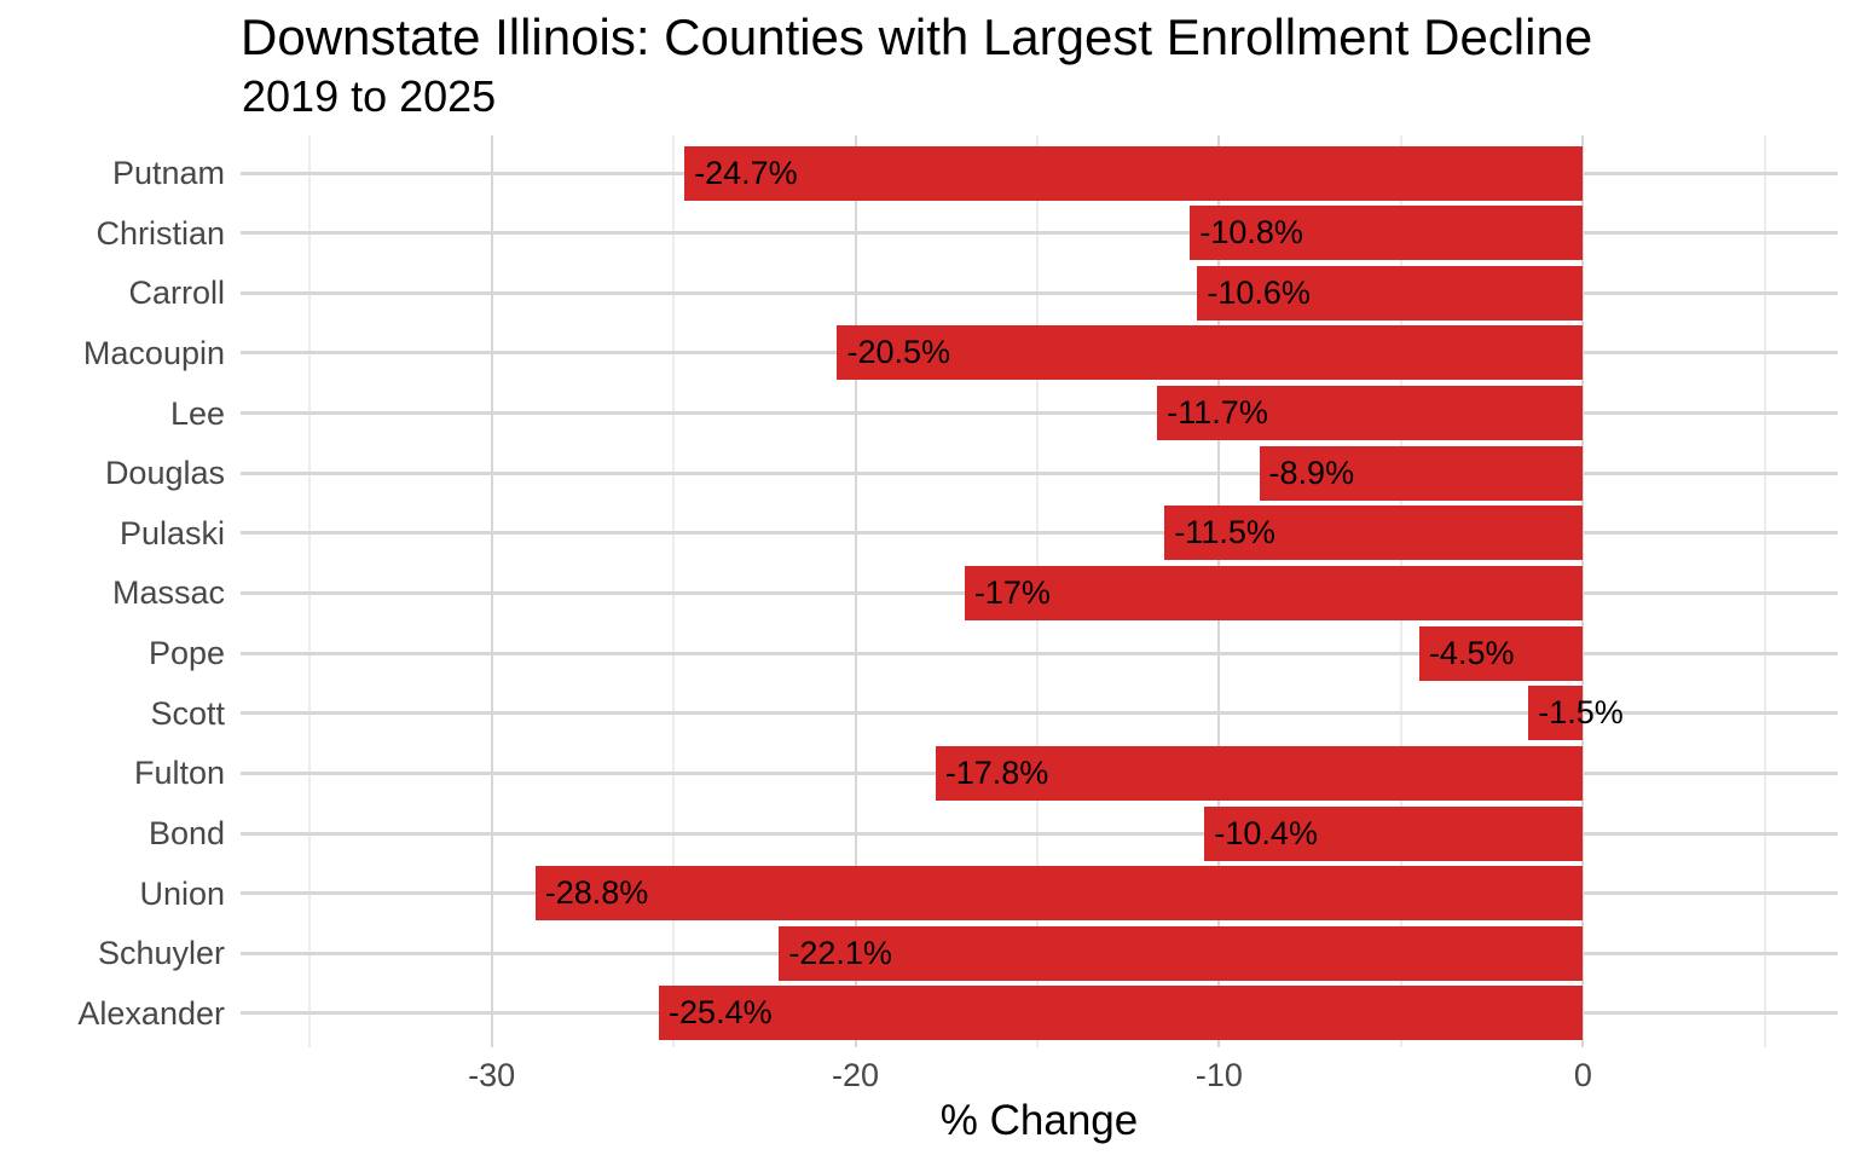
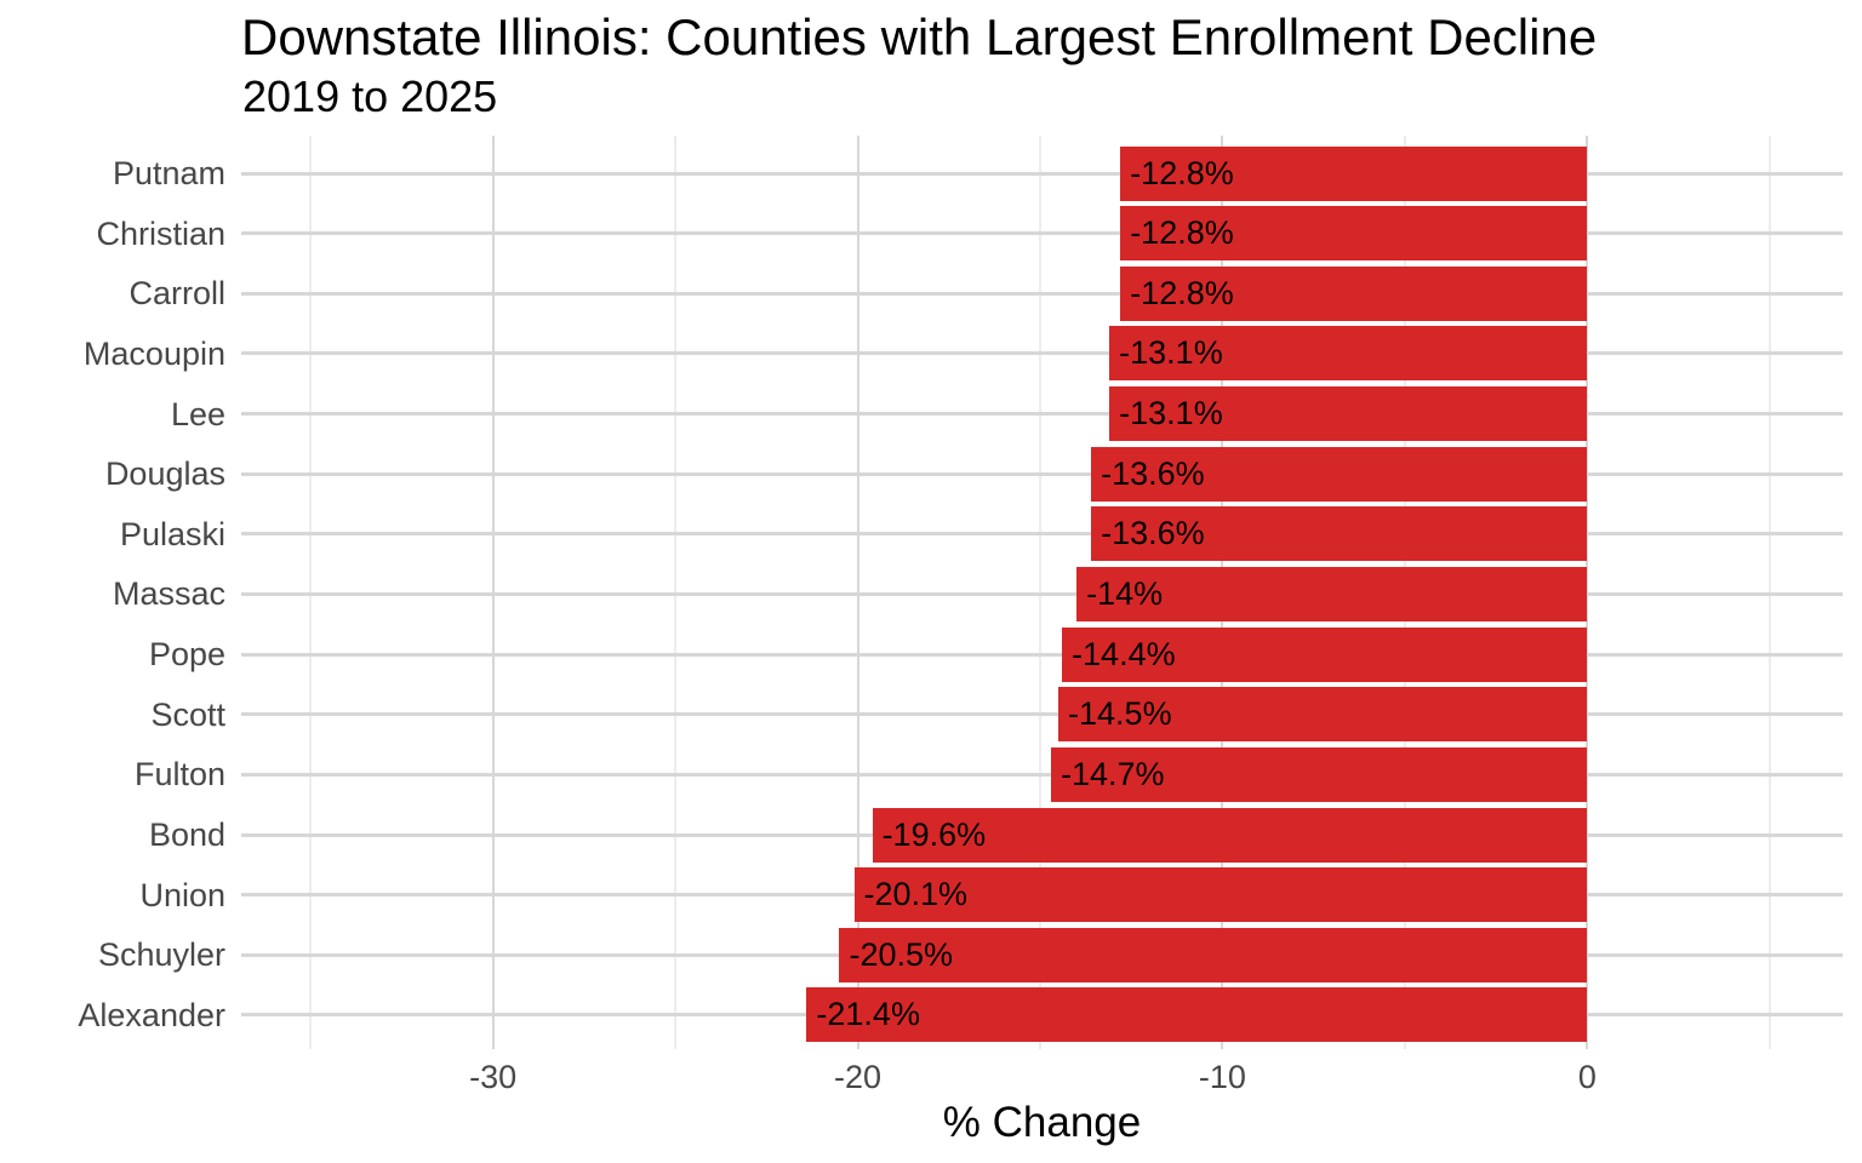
Putnam: -24.7% -> -12.8%
Christian: -10.8% -> -12.8%
Carroll: -10.6% -> -12.8%
Macoupin: -20.5% -> -13.1%
Lee: -11.7% -> -13.1%
Douglas: -8.9% -> -13.6%
Pulaski: -11.5% -> -13.6%
Massac: -17% -> -14%
Pope: -4.5% -> -14.4%
Scott: -1.5% -> -14.5%
Fulton: -17.8% -> -14.7%
Bond: -10.4% -> -19.6%
Union: -28.8% -> -20.1%
Schuyler: -22.1% -> -20.5%
Alexander: -25.4% -> -21.4%
